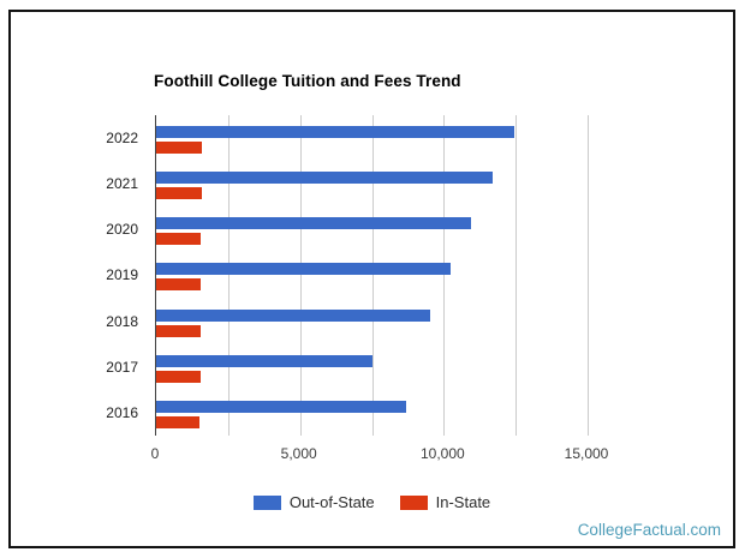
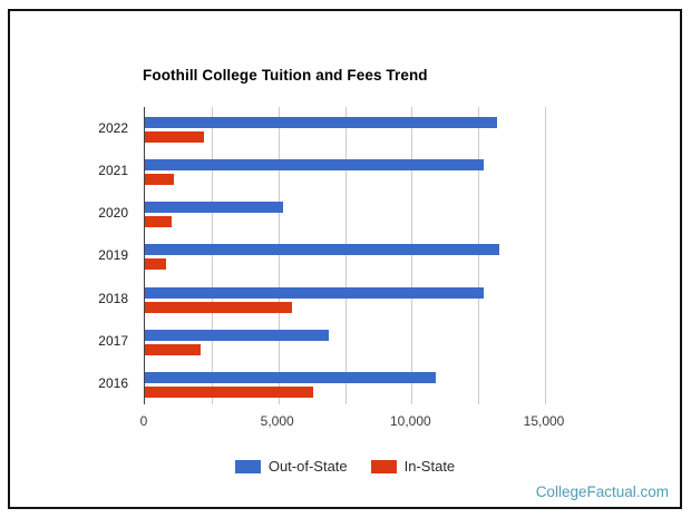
Out-of-State/2022: 12500 -> 13200
In-State/2022: 1600 -> 2200
Out-of-State/2021: 11700 -> 12700
In-State/2021: 1600 -> 1100
Out-of-State/2020: 10900 -> 5200
In-State/2020: 1600 -> 1000
Out-of-State/2019: 10200 -> 13300
In-State/2019: 1500 -> 800
Out-of-State/2018: 9500 -> 12700
In-State/2018: 1600 -> 5500
Out-of-State/2017: 7500 -> 6900
In-State/2017: 1600 -> 2100
Out-of-State/2016: 8700 -> 10900
In-State/2016: 1500 -> 6300
